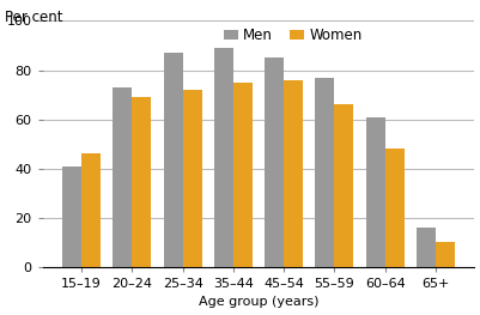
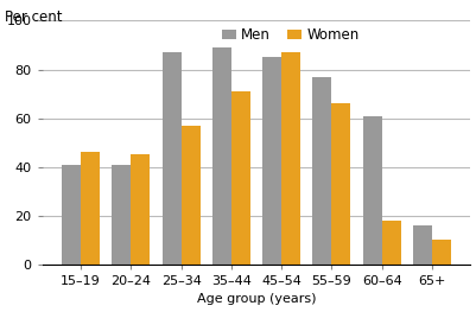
Men/20–24: 73 -> 41
Women/20–24: 69 -> 45
Women/25–34: 72 -> 57
Women/35–44: 75 -> 71
Women/45–54: 76 -> 87
Women/60–64: 48 -> 18
